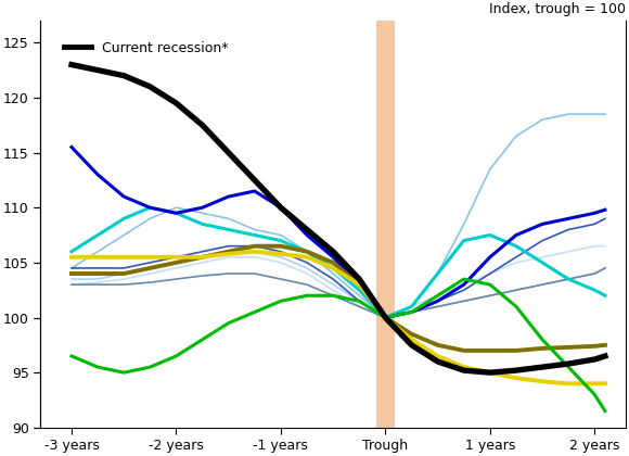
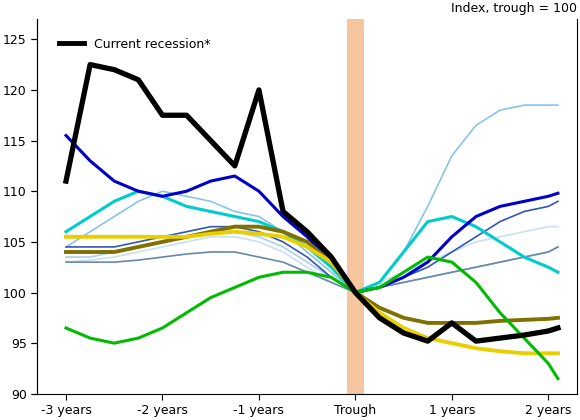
Current recession*/-3 years: 123.0 -> 111.0
Current recession*/-2 years: 119.5 -> 117.5
Current recession*/-1 years: 110.0 -> 120.0
Current recession*/1 years: 95.0 -> 97.0
